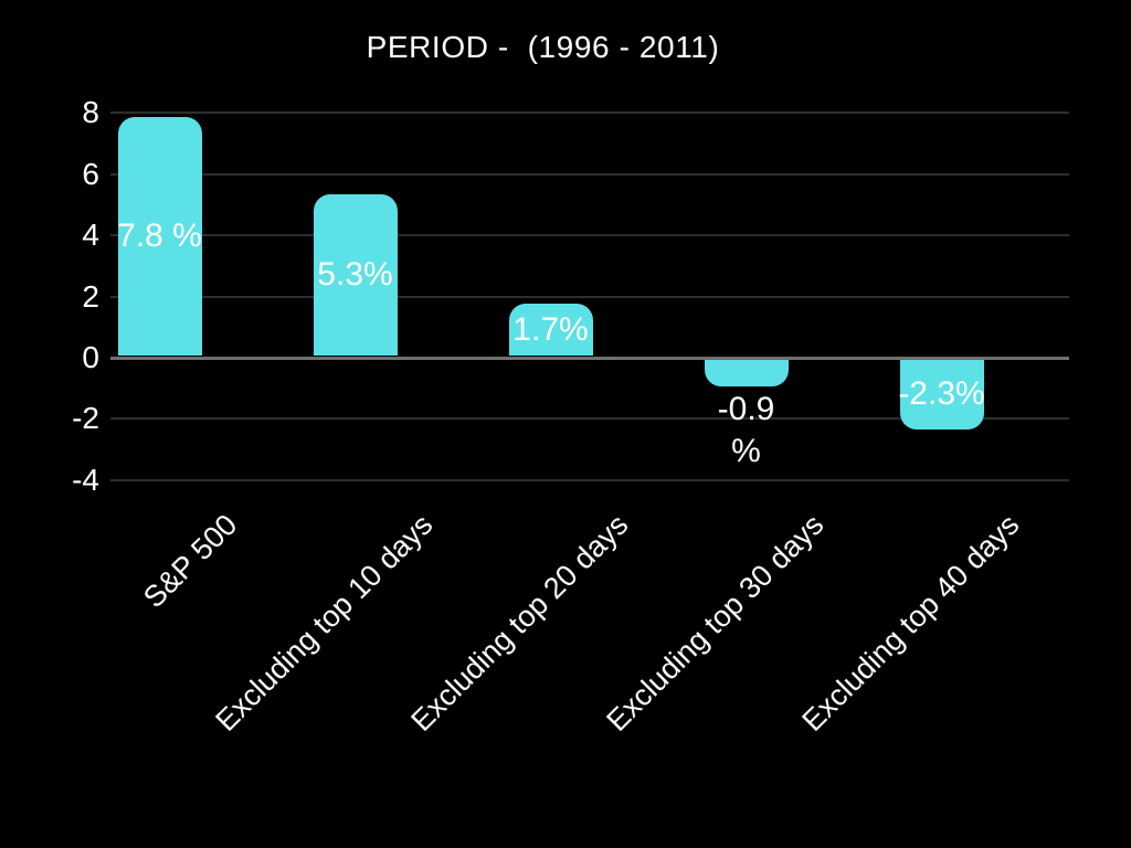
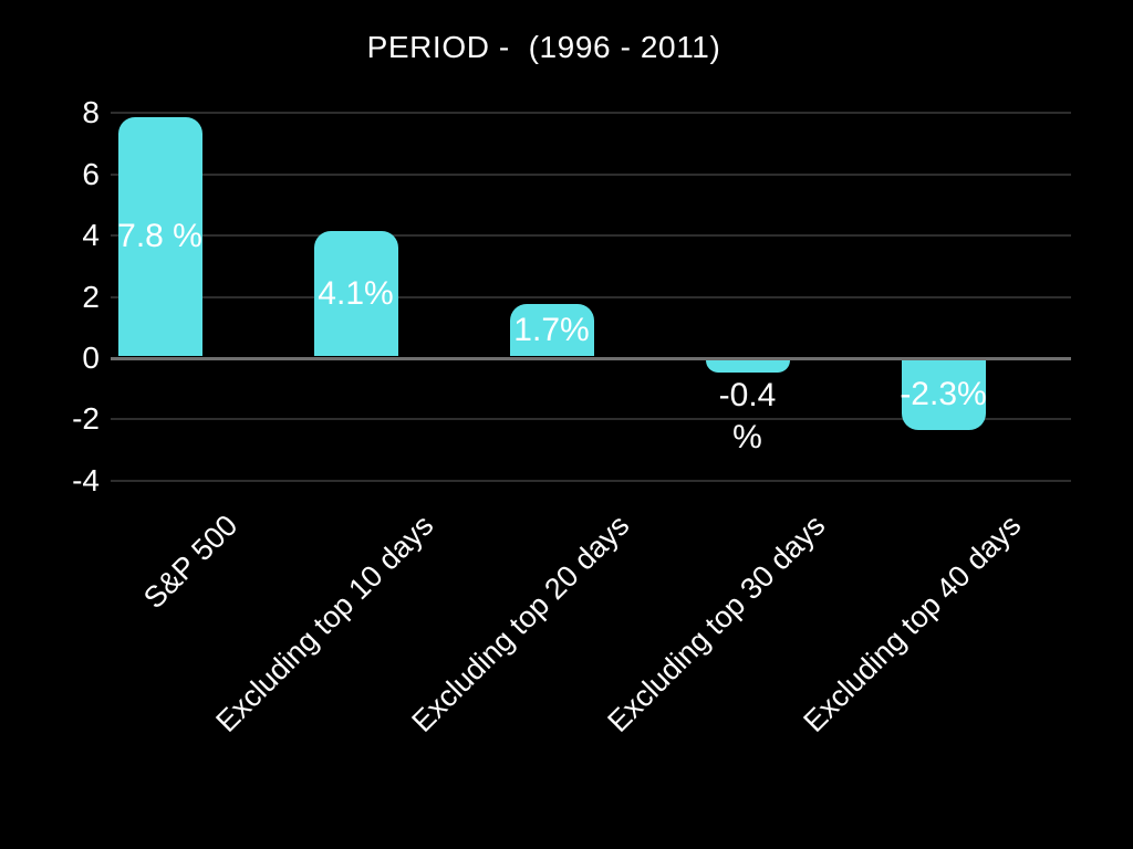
Excluding top 10 days: 5.3% -> 4.1%
Excluding top 30 days: -0.9 -> -0.4
